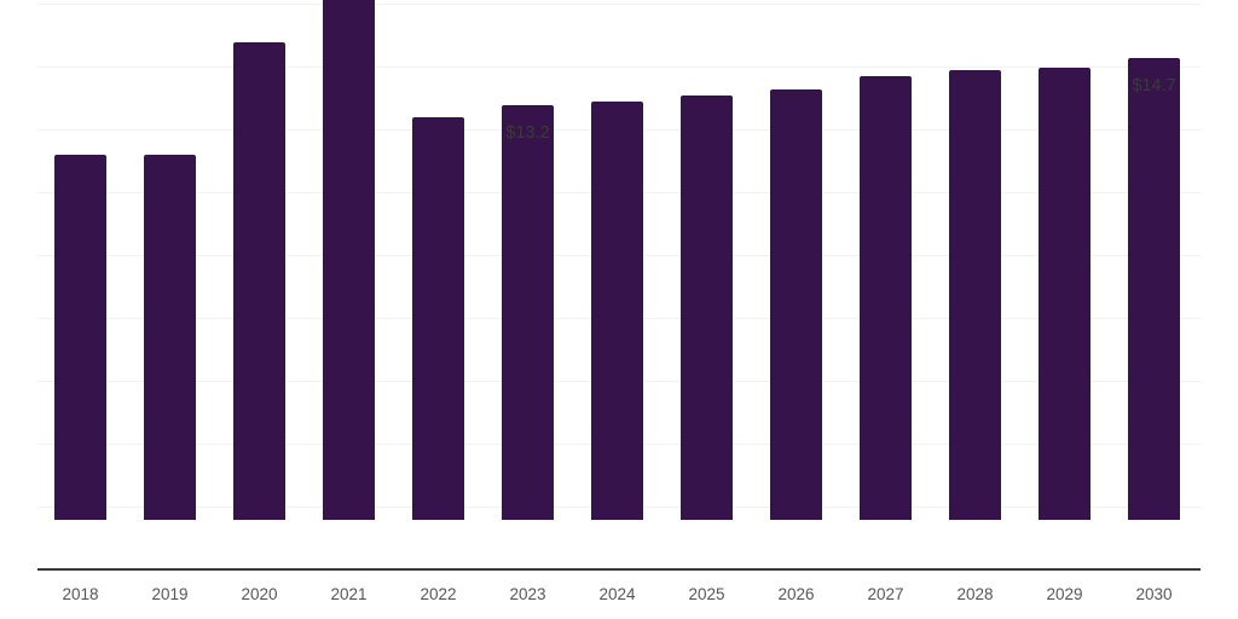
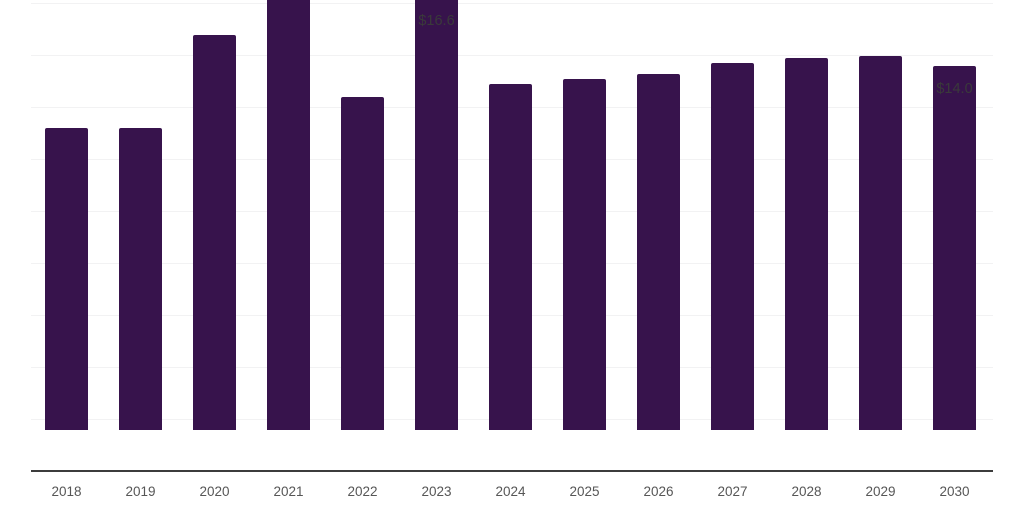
2023: $13.2 -> $16.6
2030: $14.7 -> $14.0
